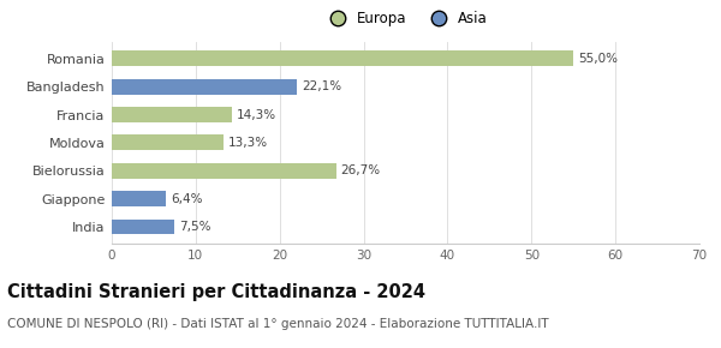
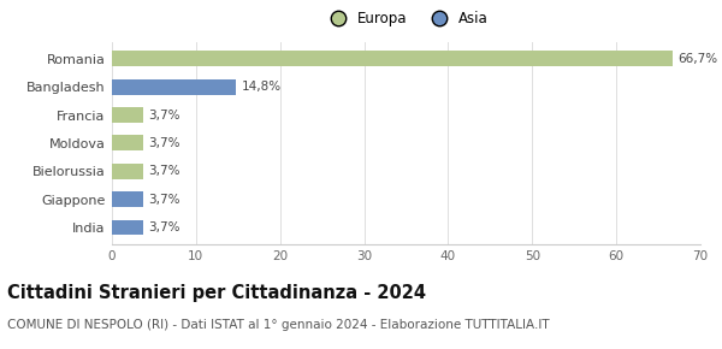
Romania: 55,0% -> 66,7%
Bangladesh: 22,1% -> 14,8%
Francia: 14,3% -> 3,7%
Moldova: 13,3% -> 3,7%
Bielorussia: 26,7% -> 3,7%
Giappone: 6,4% -> 3,7%
India: 7,5% -> 3,7%
